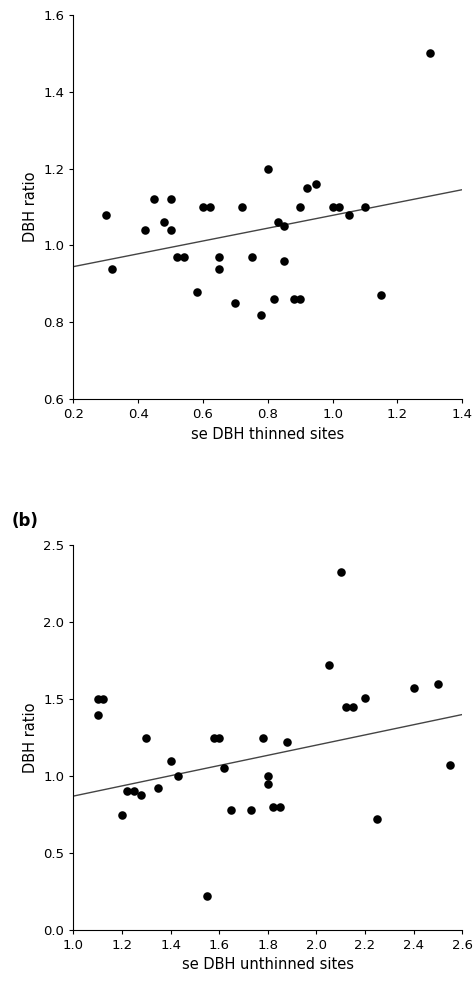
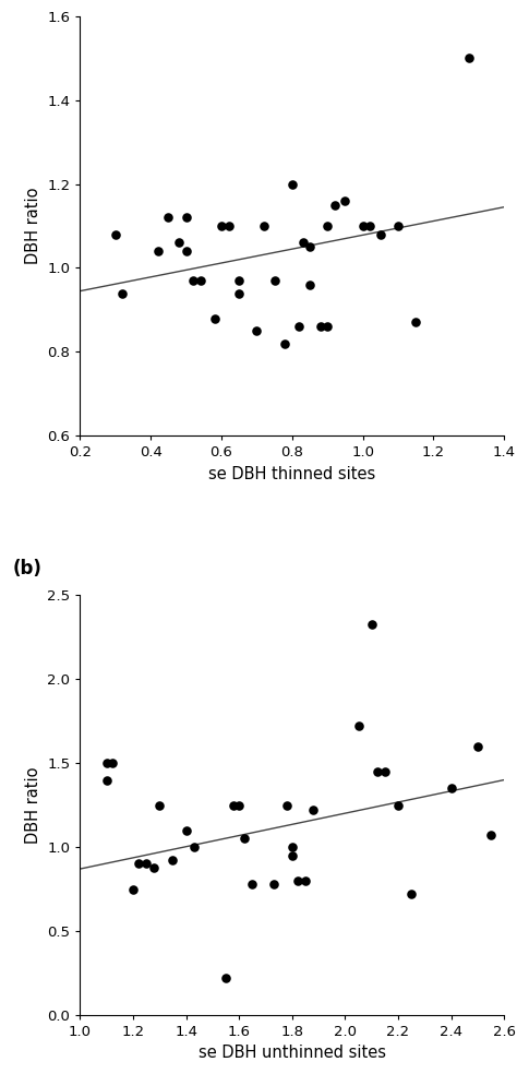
2.2: 1.51 -> 1.25
2.4: 1.57 -> 1.35
